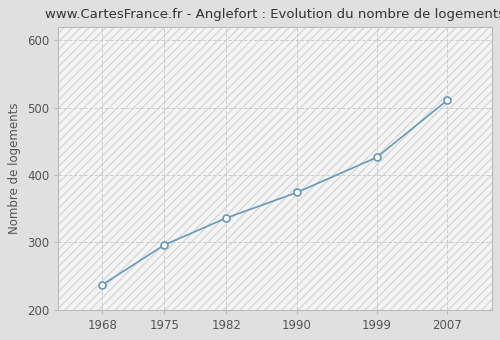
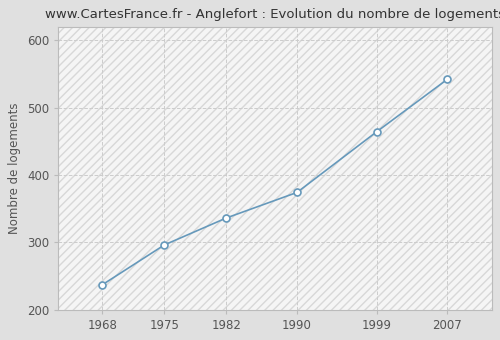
1999: 426 -> 464
2007: 511 -> 542
